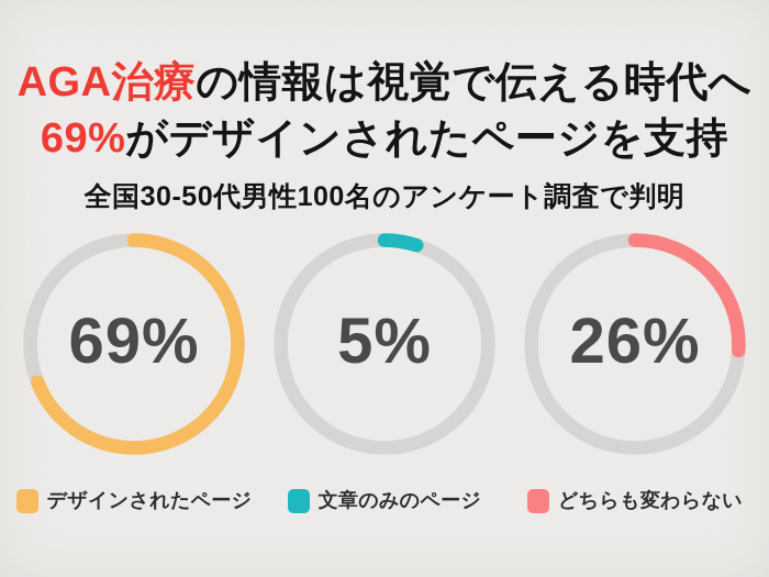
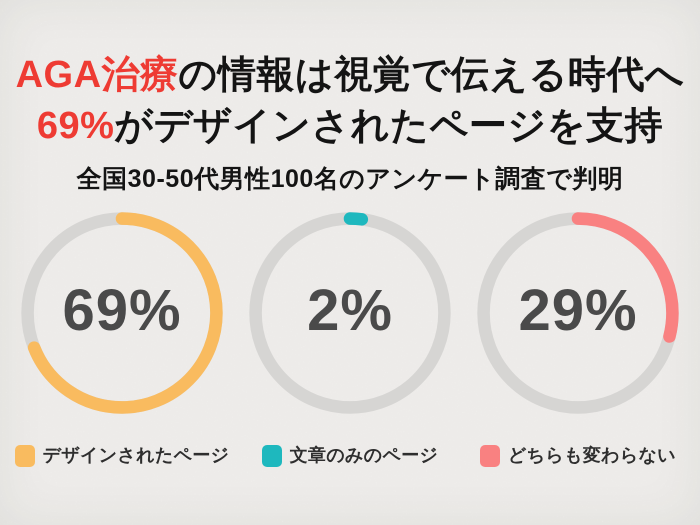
文章のみのページ: 5% -> 2%
どちらも変わらない: 26% -> 29%
